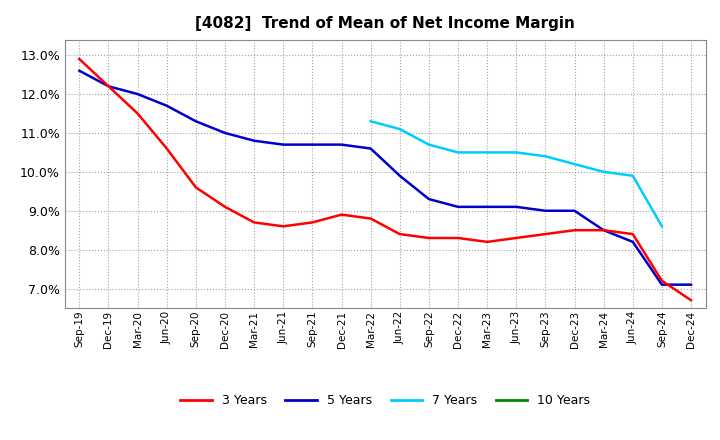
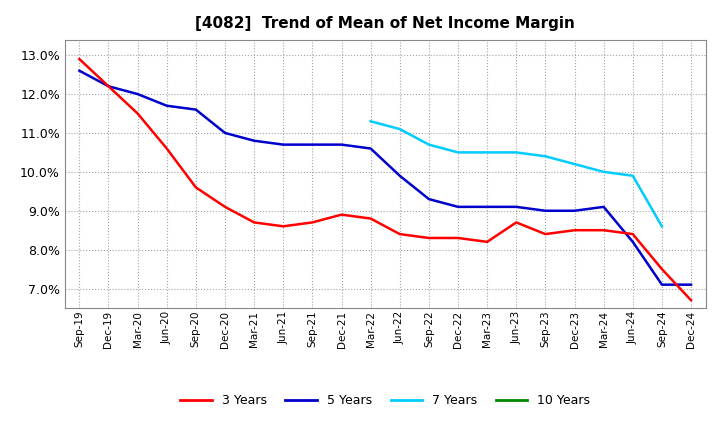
5 Years/Sep-20: 11.3% -> 11.6%
3 Years/Jun-23: 8.3% -> 8.7%
5 Years/Mar-24: 8.5% -> 9.1%
3 Years/Sep-24: 7.2% -> 7.5%
